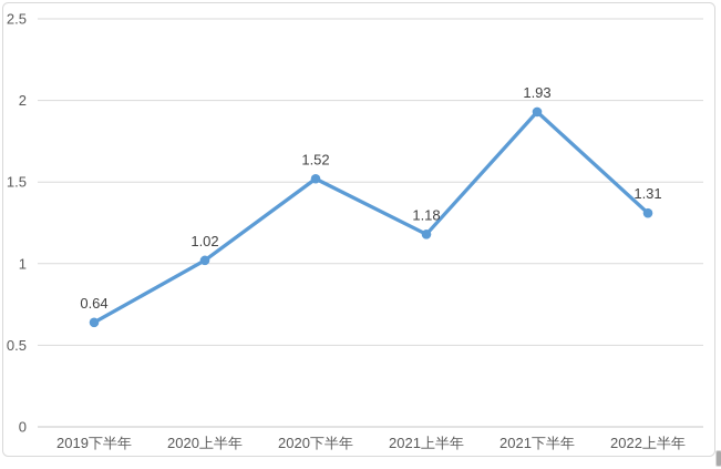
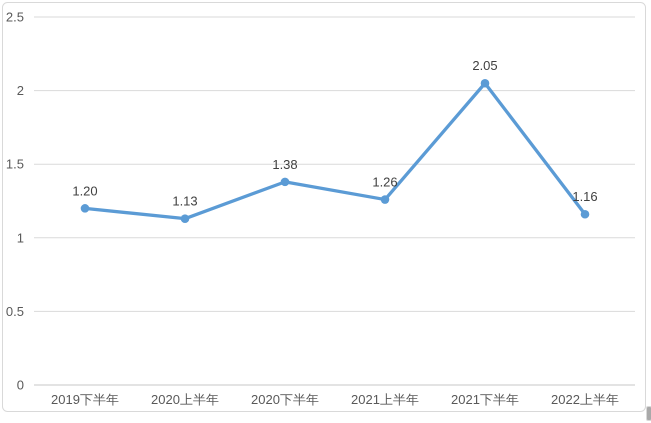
2019下半年: 0.64 -> 1.20
2020上半年: 1.02 -> 1.13
2020下半年: 1.52 -> 1.38
2021上半年: 1.18 -> 1.26
2021下半年: 1.93 -> 2.05
2022上半年: 1.31 -> 1.16
